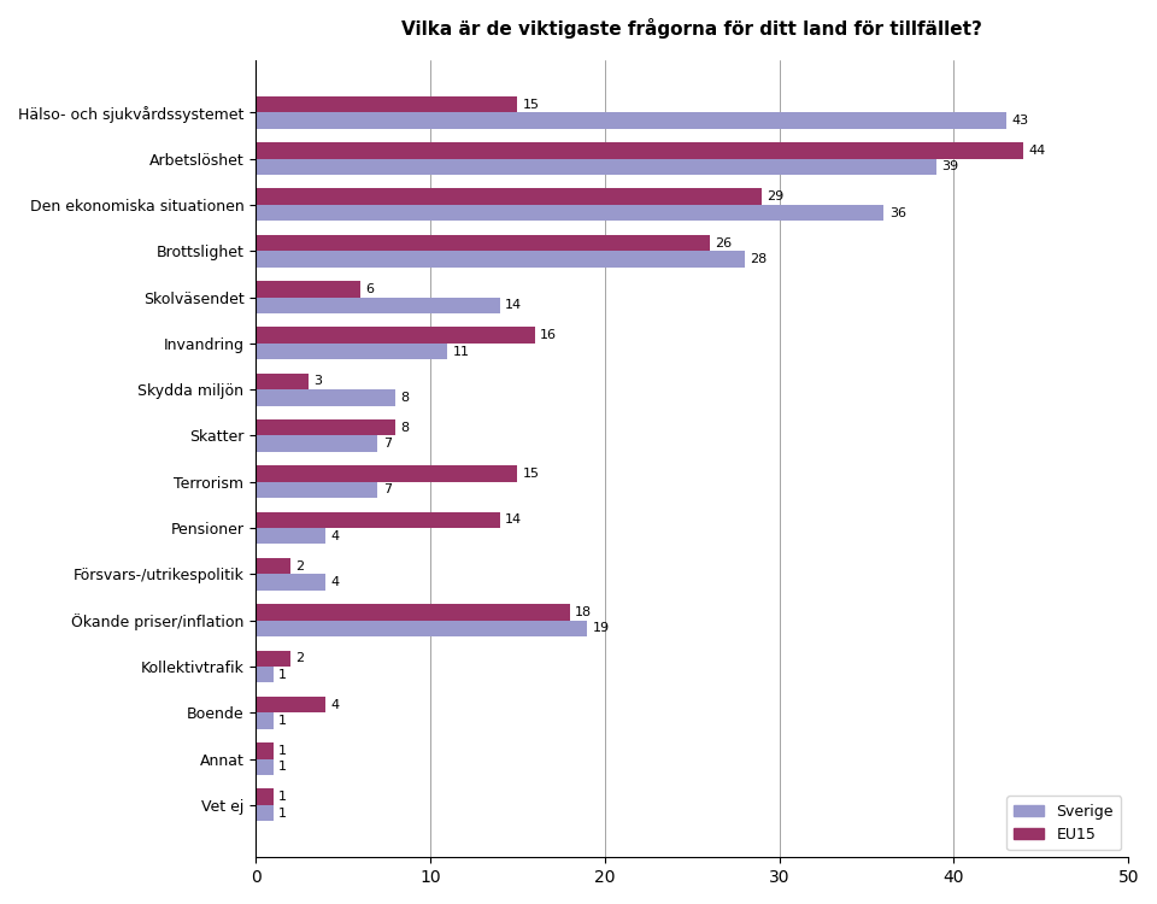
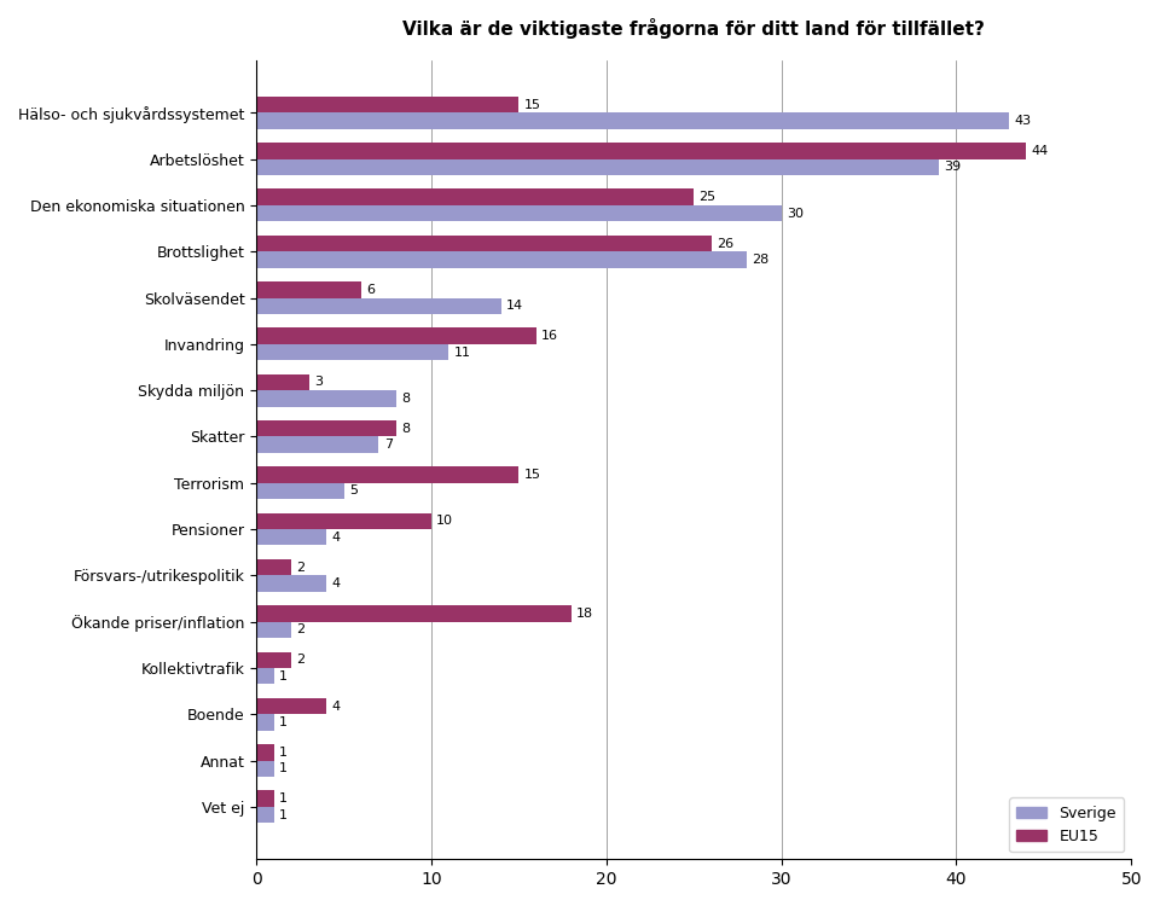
EU15/Den ekonomiska situationen: 29 -> 25
Sverige/Den ekonomiska situationen: 36 -> 30
Sverige/Terrorism: 7 -> 5
EU15/Pensioner: 14 -> 10
Sverige/Ökande priser/inflation: 19 -> 2
